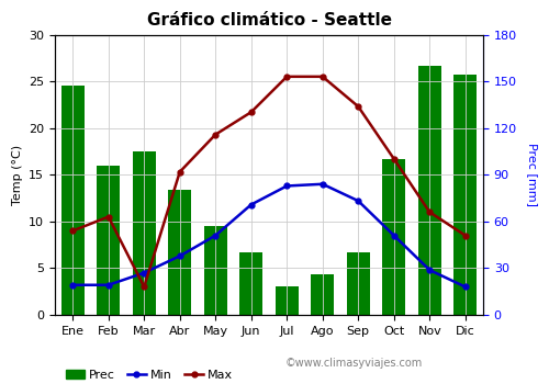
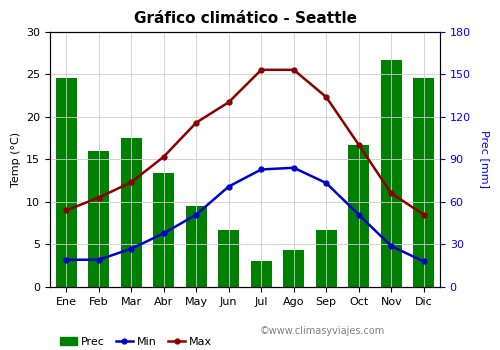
Max/Mar: 3.0 -> 12.3
Prec/Dic: 154 -> 147
